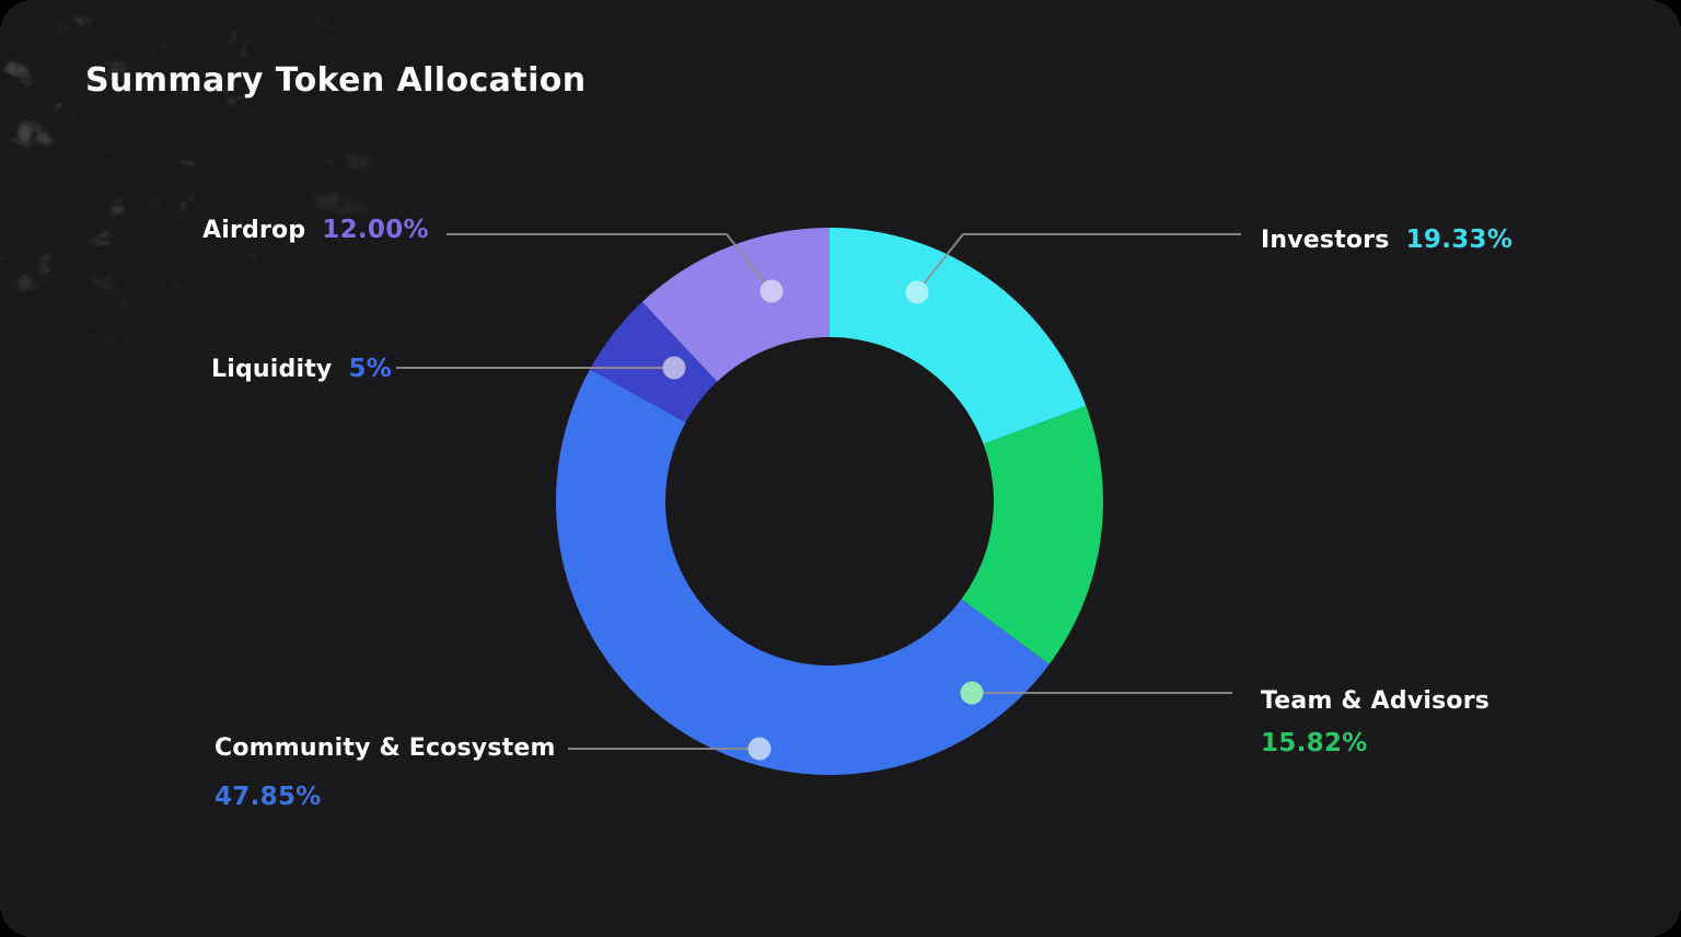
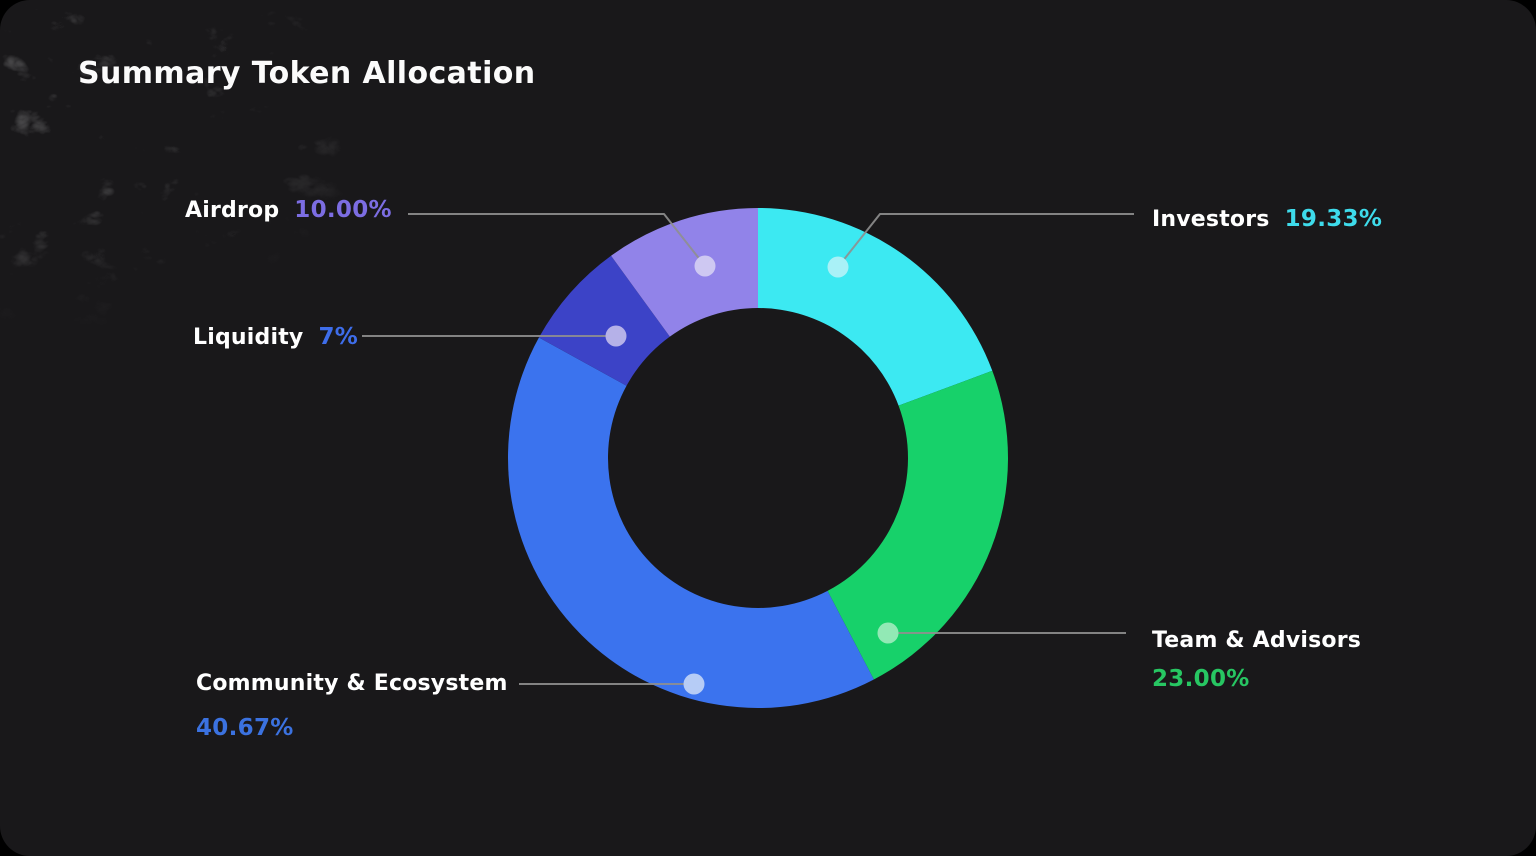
Team & Advisors: 15.82% -> 23.00%
Community & Ecosystem: 47.85% -> 40.67%
Liquidity: 5% -> 7%
Airdrop: 12.00% -> 10.00%
